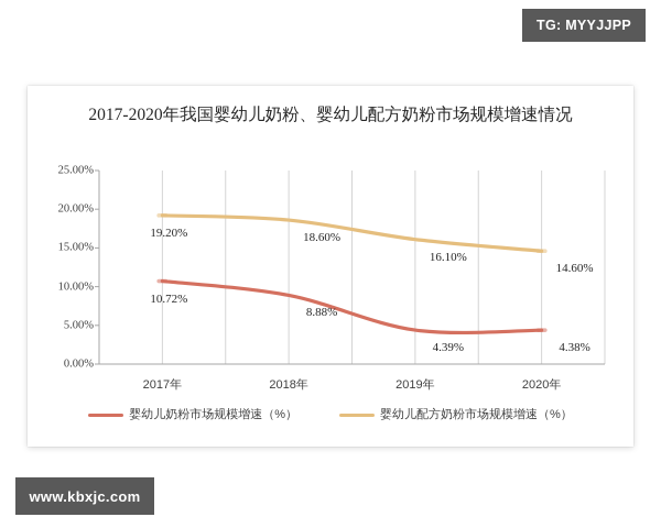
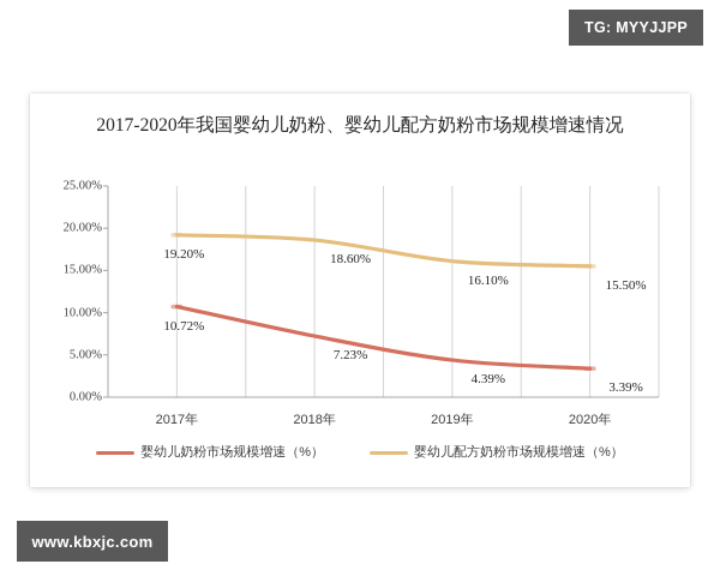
婴幼儿奶粉市场规模增速（%）/2018年: 8.88% -> 7.23%
婴幼儿奶粉市场规模增速（%）/2020年: 4.38% -> 3.39%
婴幼儿配方奶粉市场规模增速（%）/2020年: 14.60% -> 15.50%
